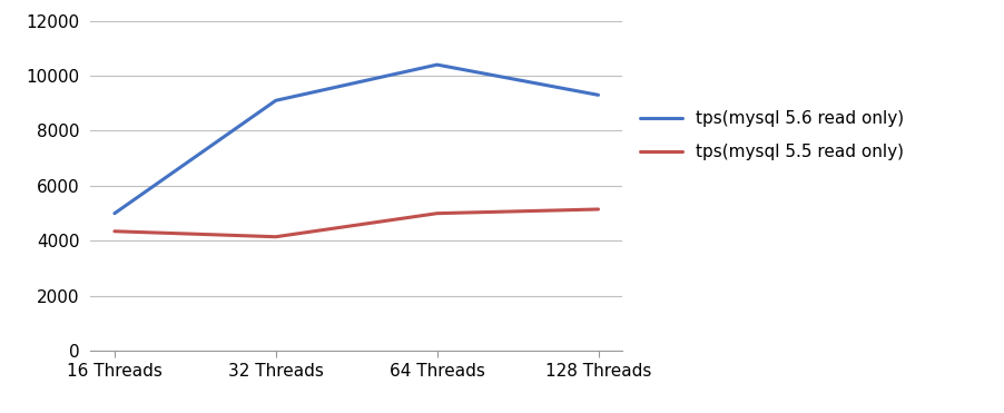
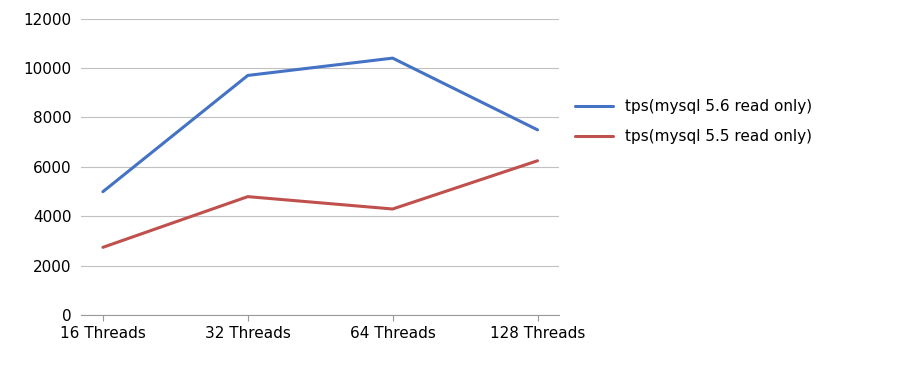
tps(mysql 5.5 read only)/16 Threads: 4350 -> 2750
tps(mysql 5.6 read only)/32 Threads: 9100 -> 9700
tps(mysql 5.5 read only)/32 Threads: 4150 -> 4800
tps(mysql 5.5 read only)/64 Threads: 5000 -> 4300
tps(mysql 5.6 read only)/128 Threads: 9300 -> 7500
tps(mysql 5.5 read only)/128 Threads: 5150 -> 6250
